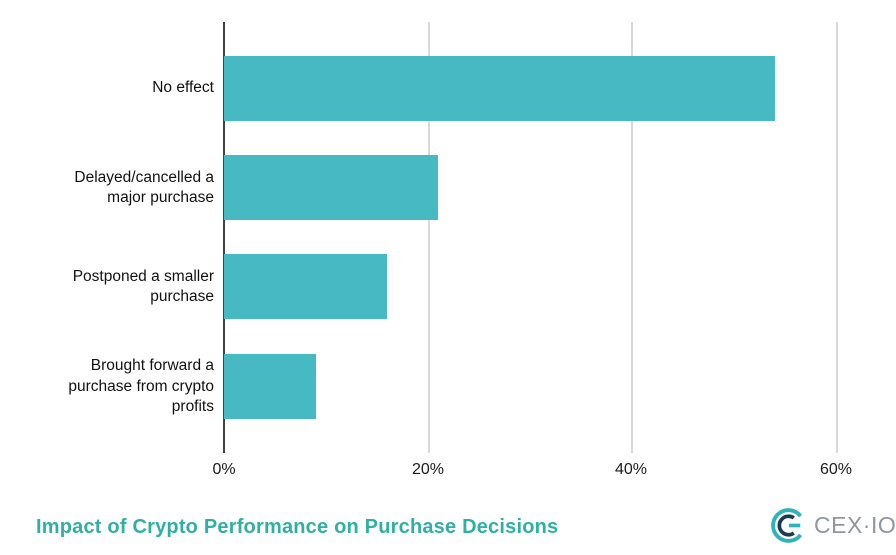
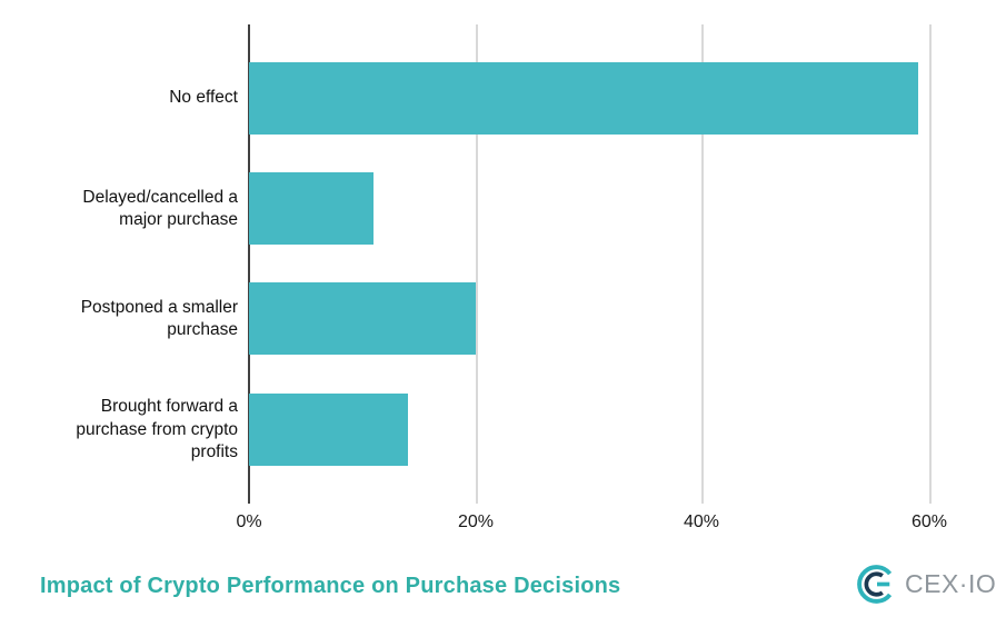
No effect: 54% -> 59%
Delayed/cancelled a major purchase: 21% -> 11%
Postponed a smaller purchase: 16% -> 20%
Brought forward a purchase from crypto profits: 9% -> 14%
